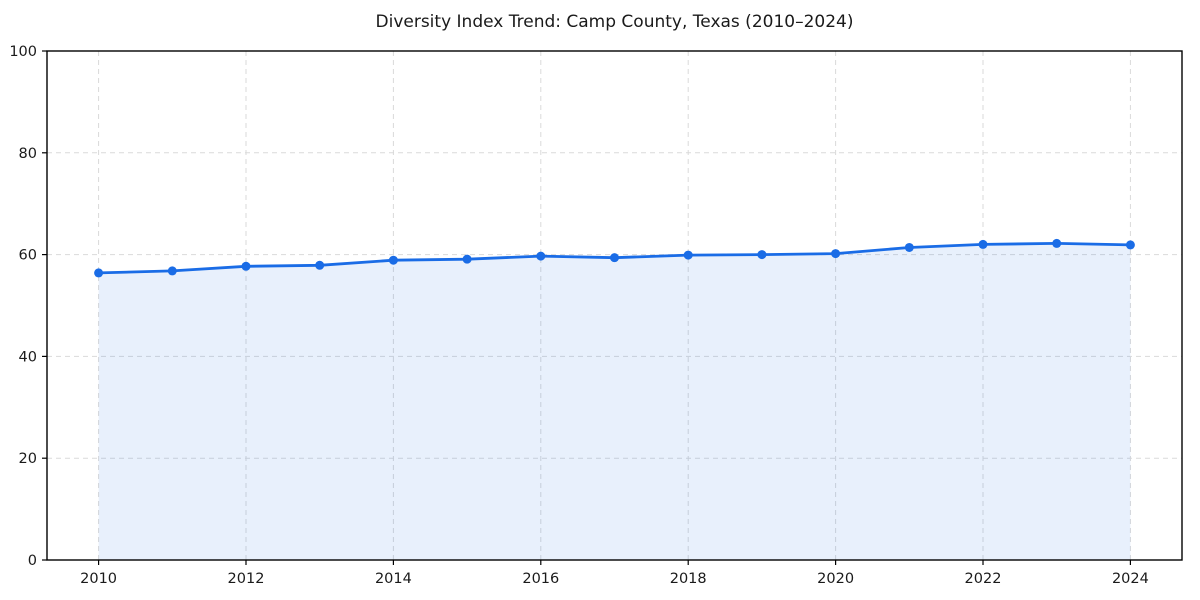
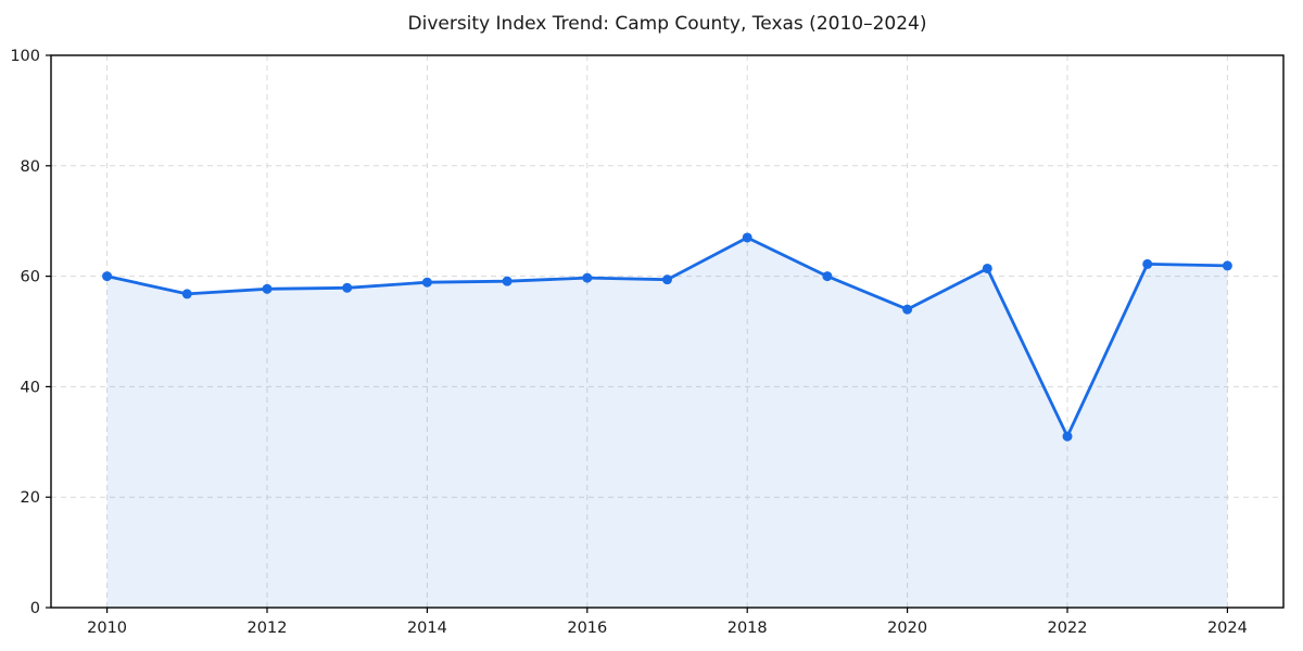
2010: 56 -> 60
2018: 60 -> 67
2020: 60 -> 54
2022: 62 -> 31
